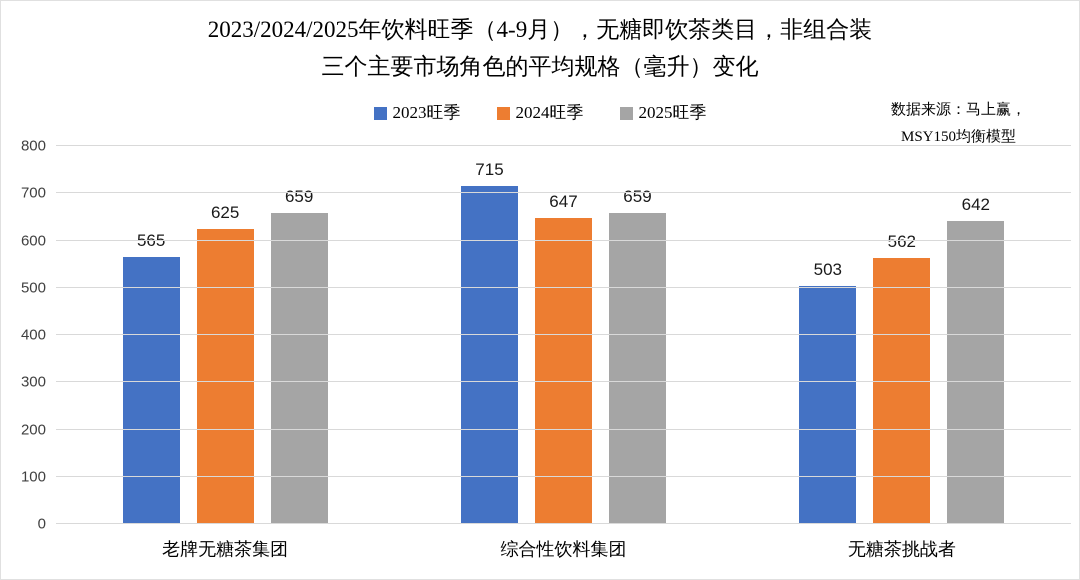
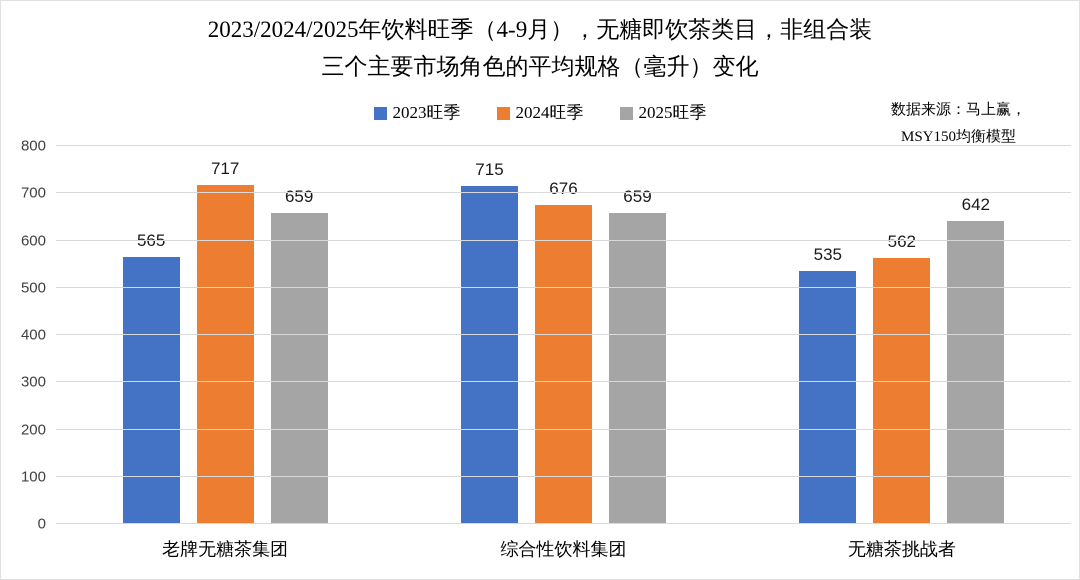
2024旺季/老牌无糖茶集团: 625 -> 717
2024旺季/综合性饮料集团: 647 -> 676
2023旺季/无糖茶挑战者: 503 -> 535
